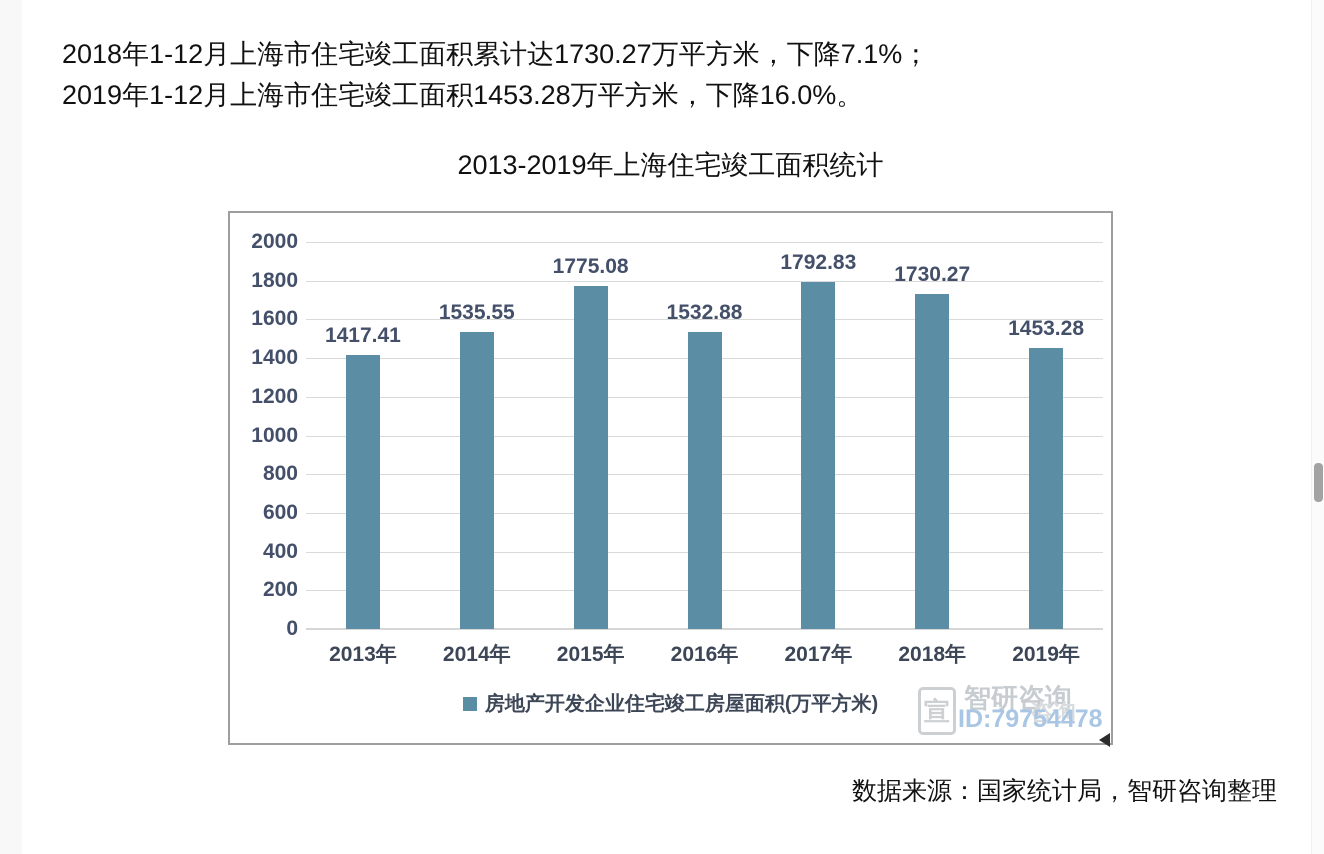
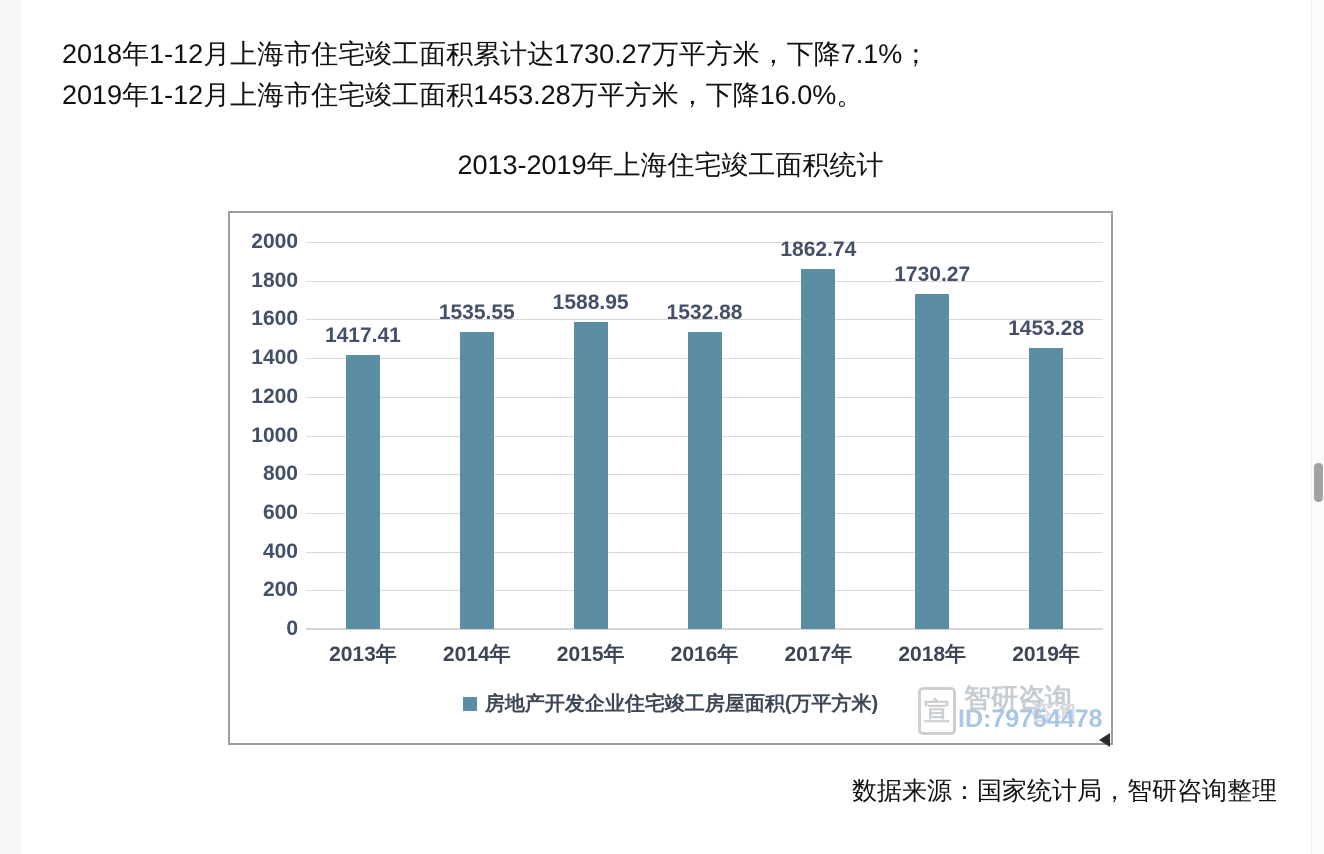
2015年: 1775.08 -> 1588.95
2017年: 1792.83 -> 1862.74
